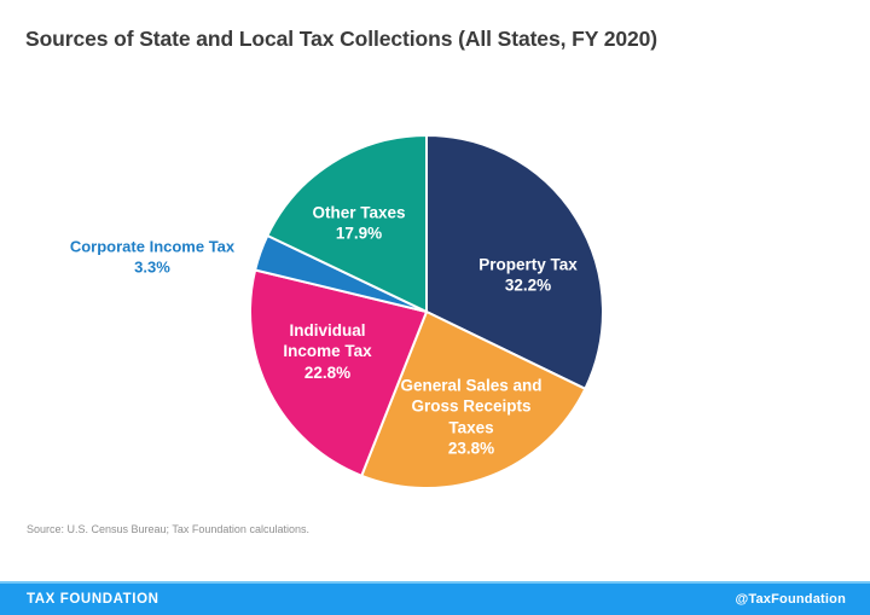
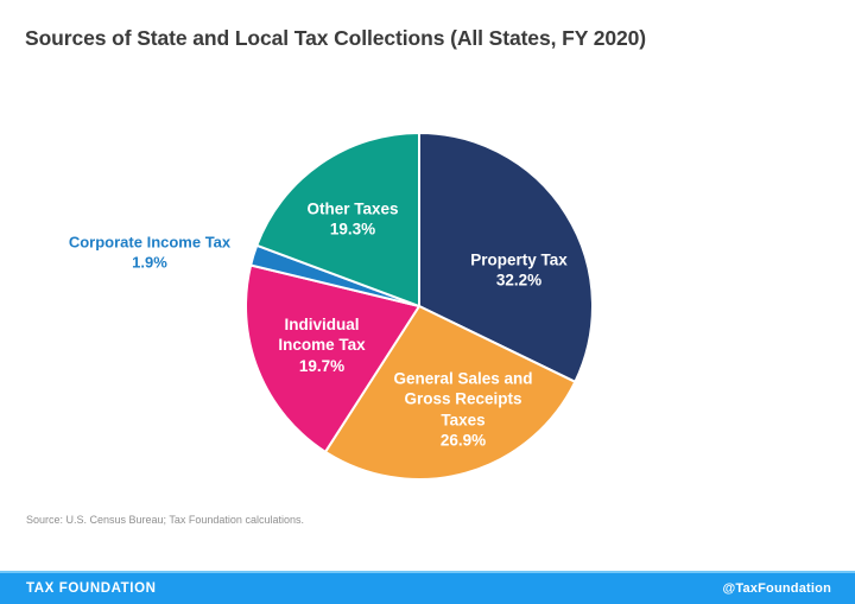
General Sales and Gross Receipts Taxes: 23.8% -> 26.9%
Individual Income Tax: 22.8% -> 19.7%
Corporate Income Tax: 3.3% -> 1.9%
Other Taxes: 17.9% -> 19.3%
